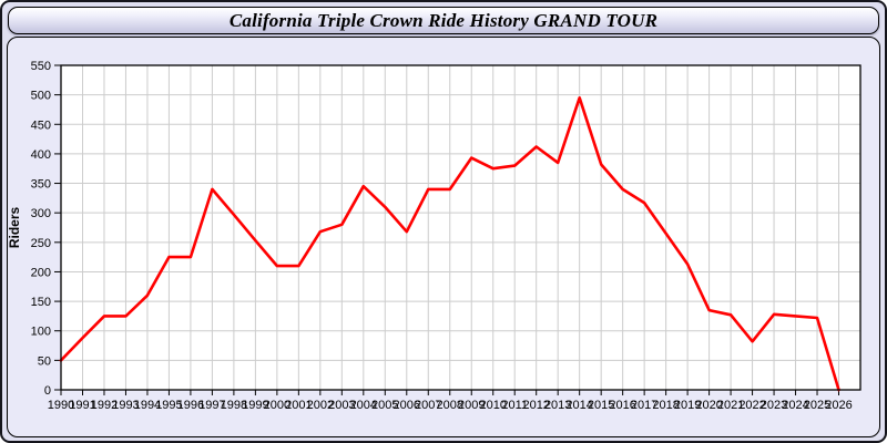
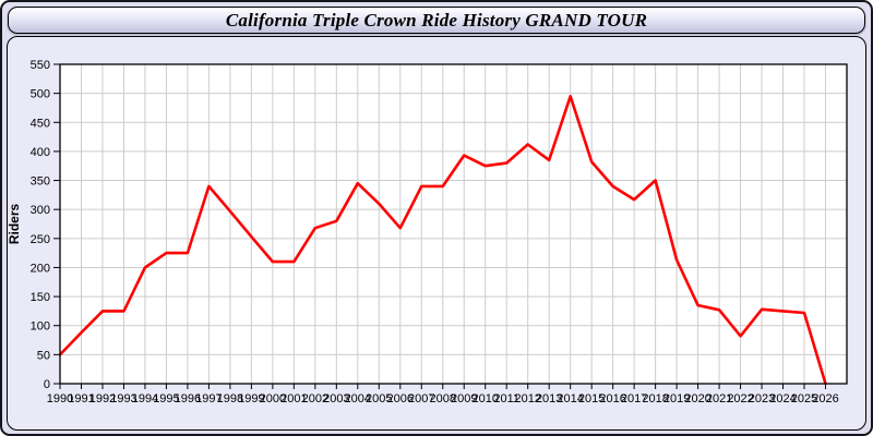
1994: 160 -> 200
2018: 260 -> 350
